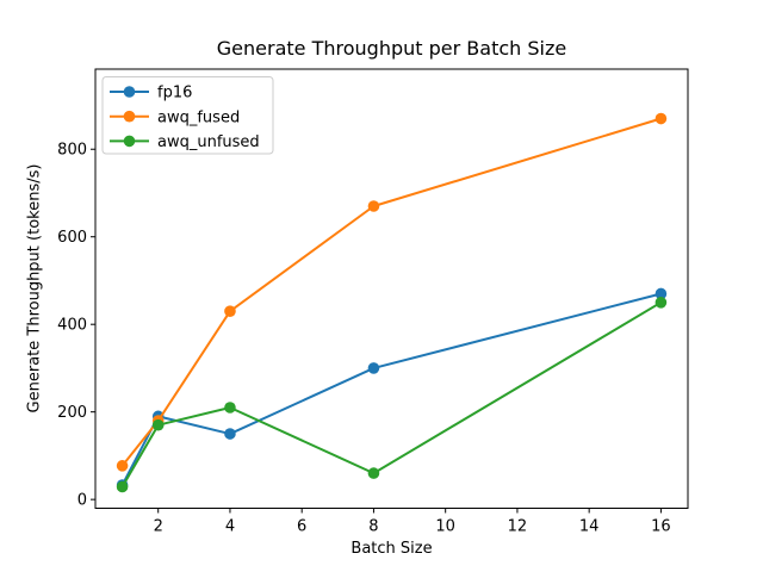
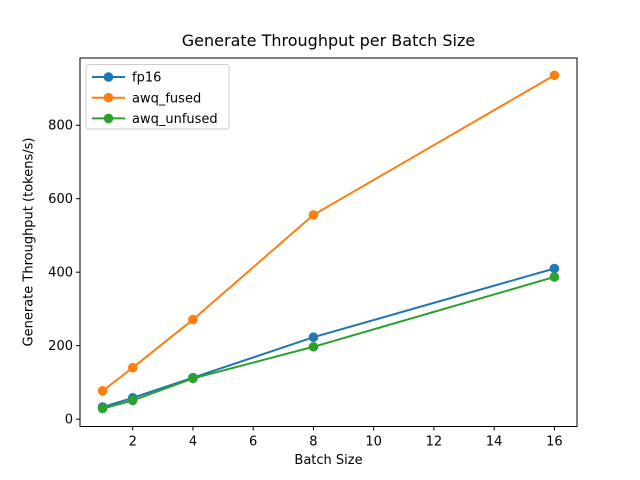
fp16/2: 190 -> 60
awq_fused/2: 180 -> 140
awq_unfused/2: 170 -> 50
fp16/4: 150 -> 110
awq_fused/4: 430 -> 270
awq_unfused/4: 210 -> 110
fp16/8: 300 -> 220
awq_fused/8: 670 -> 560
awq_unfused/8: 60 -> 200
fp16/16: 470 -> 410
awq_fused/16: 870 -> 940
awq_unfused/16: 450 -> 390
